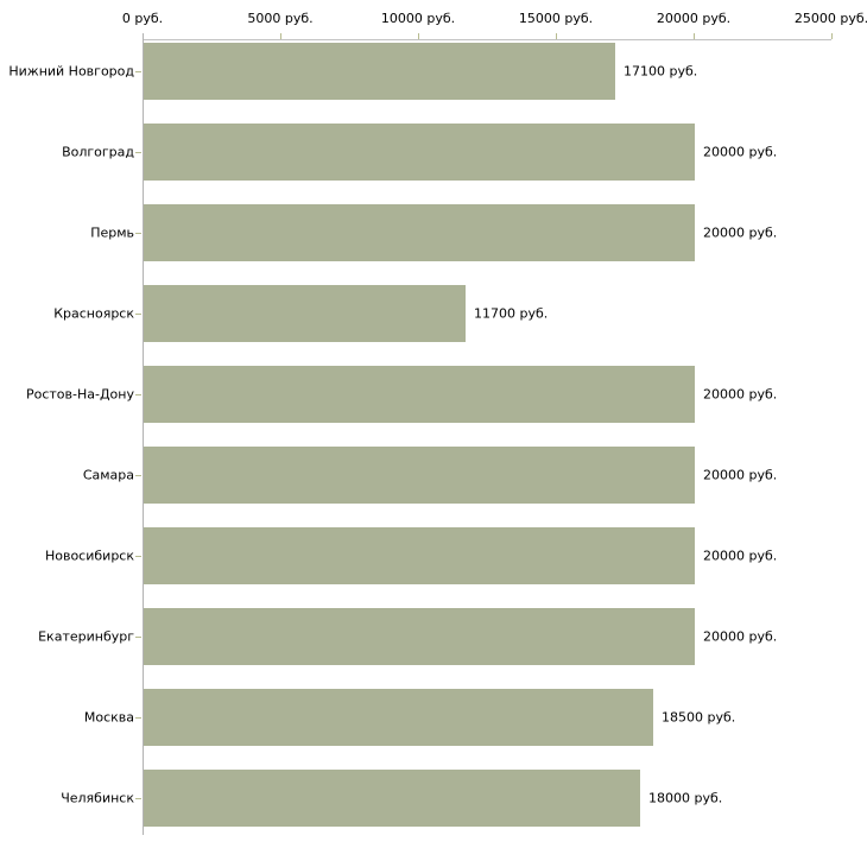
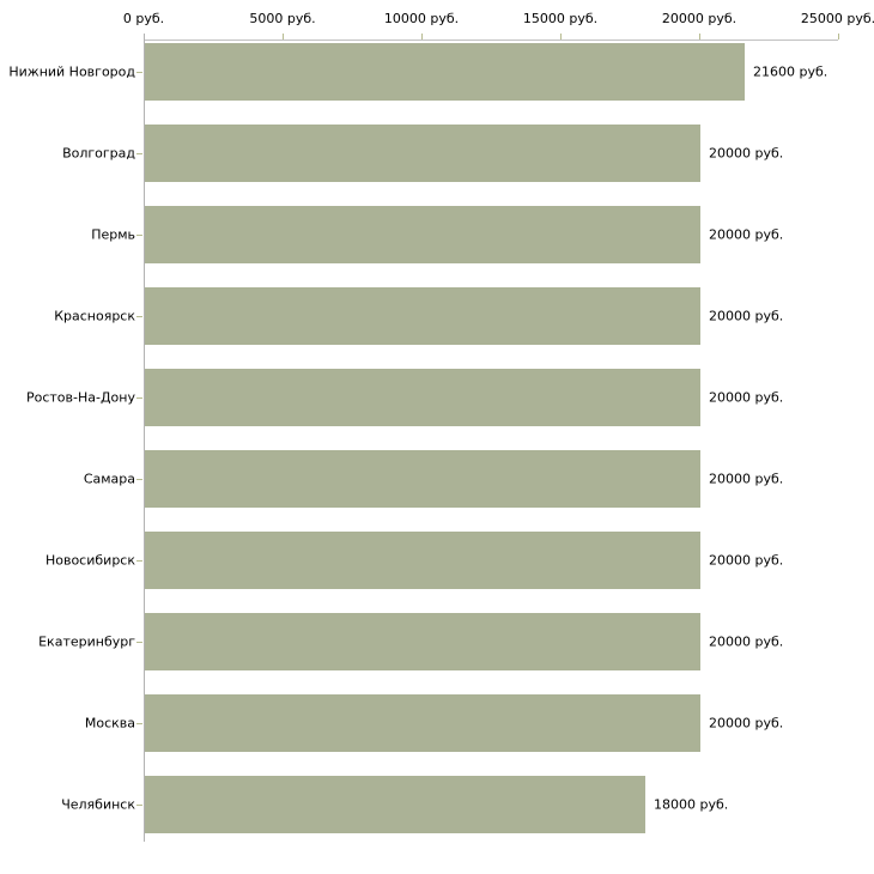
Нижний Новгород: 17100 -> 21600
Красноярск: 11700 -> 20000
Москва: 18500 -> 20000
